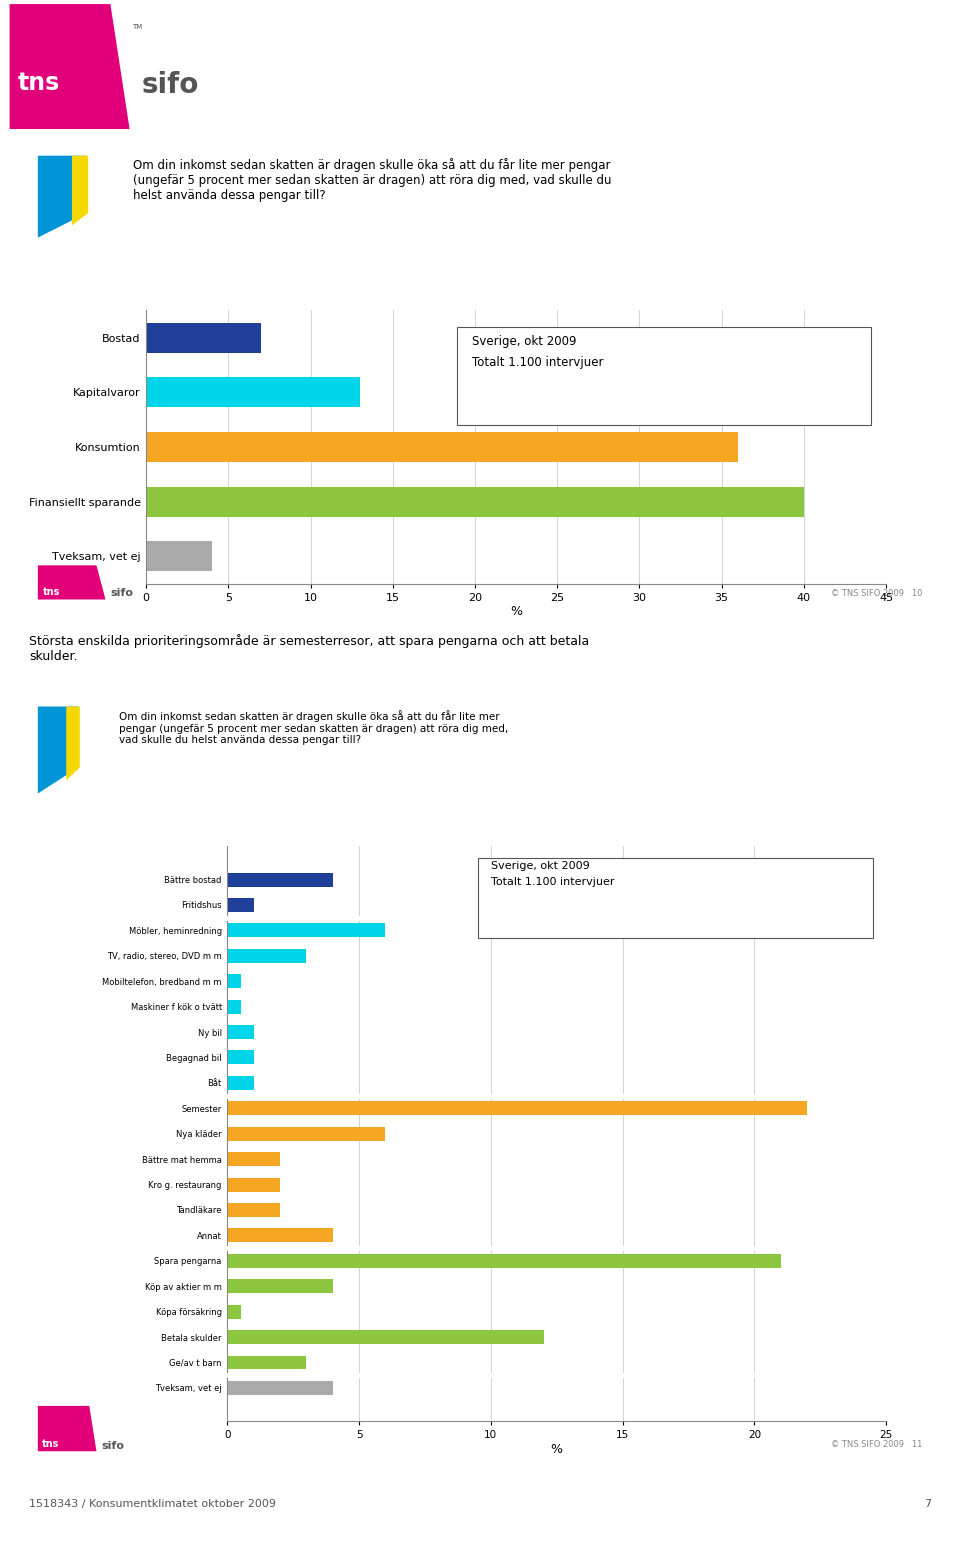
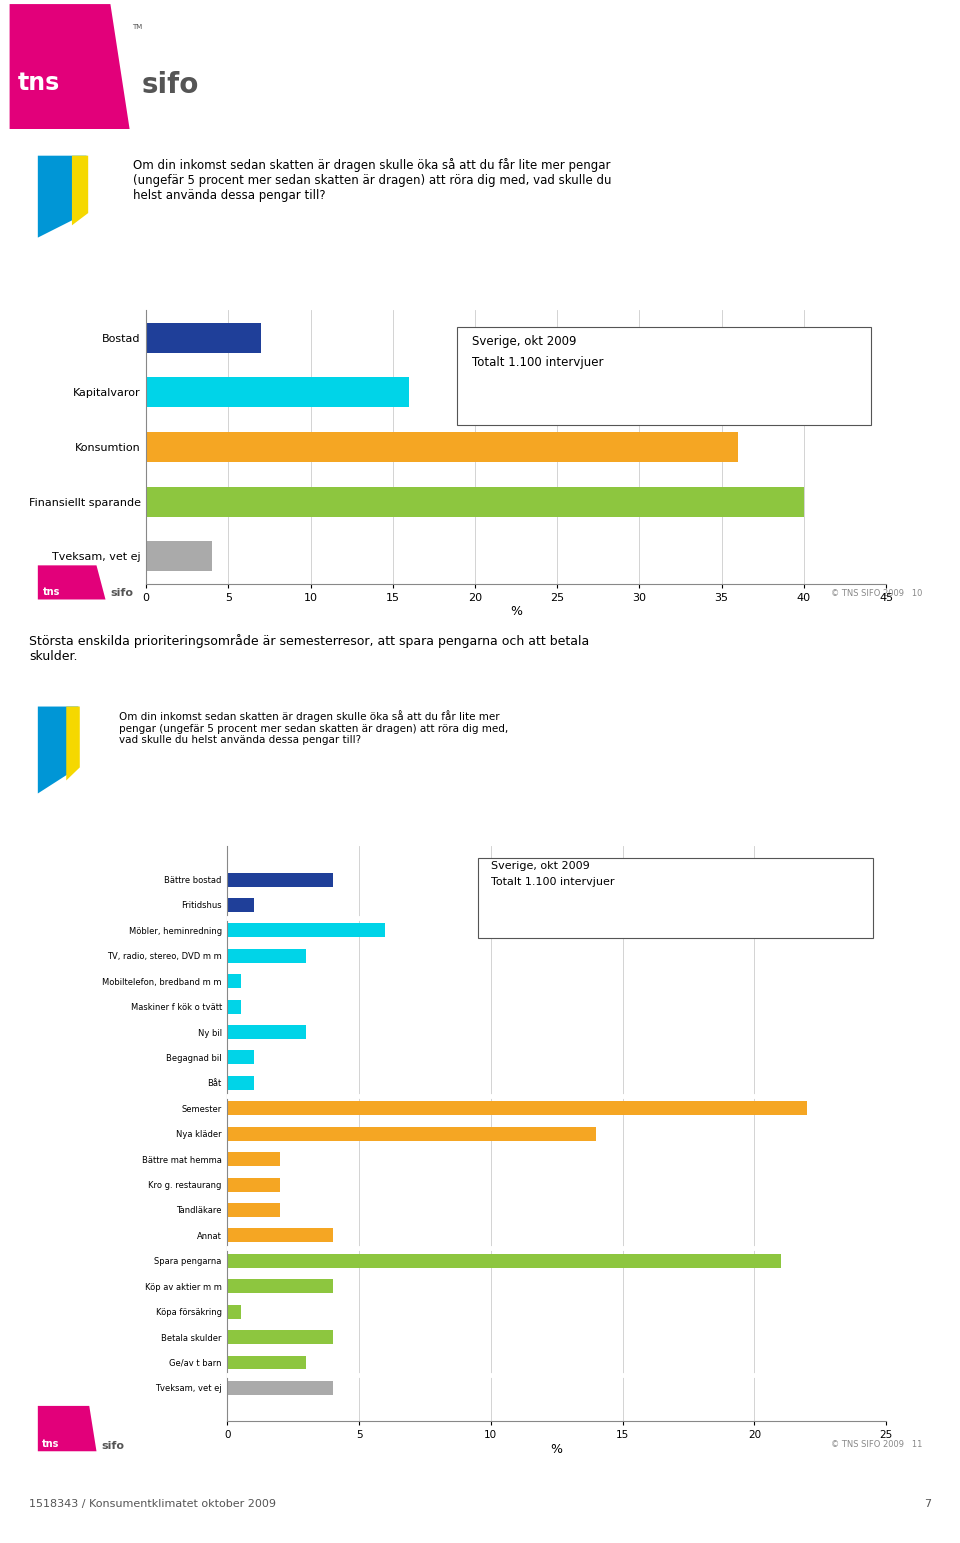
Kapitalvaror: 13 -> 16
Ny bil: 1.0 -> 3.0
Nya kläder: 6.0 -> 14.0
Betala skulder: 12.0 -> 4.0
